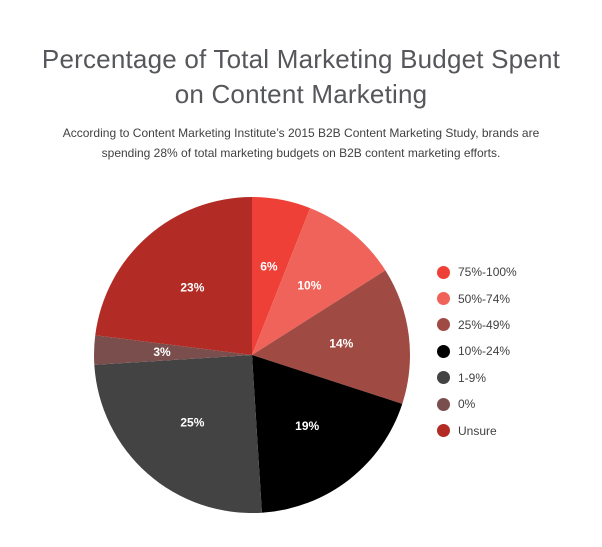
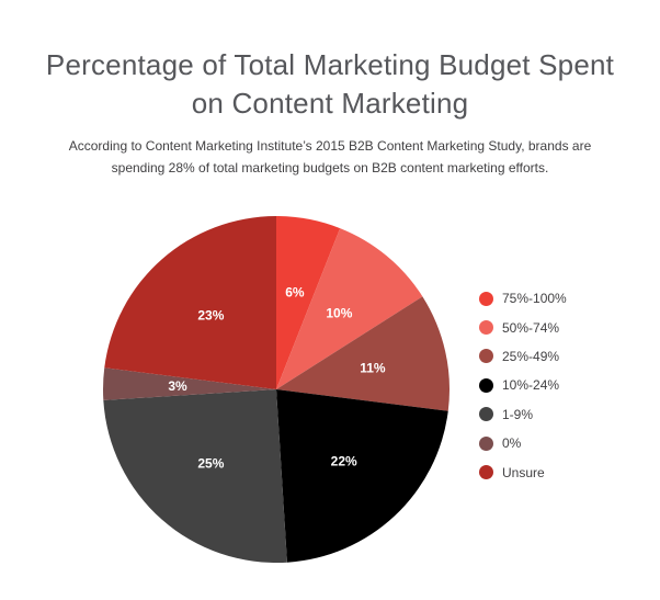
25%-49%: 14% -> 11%
10%-24%: 19% -> 22%
